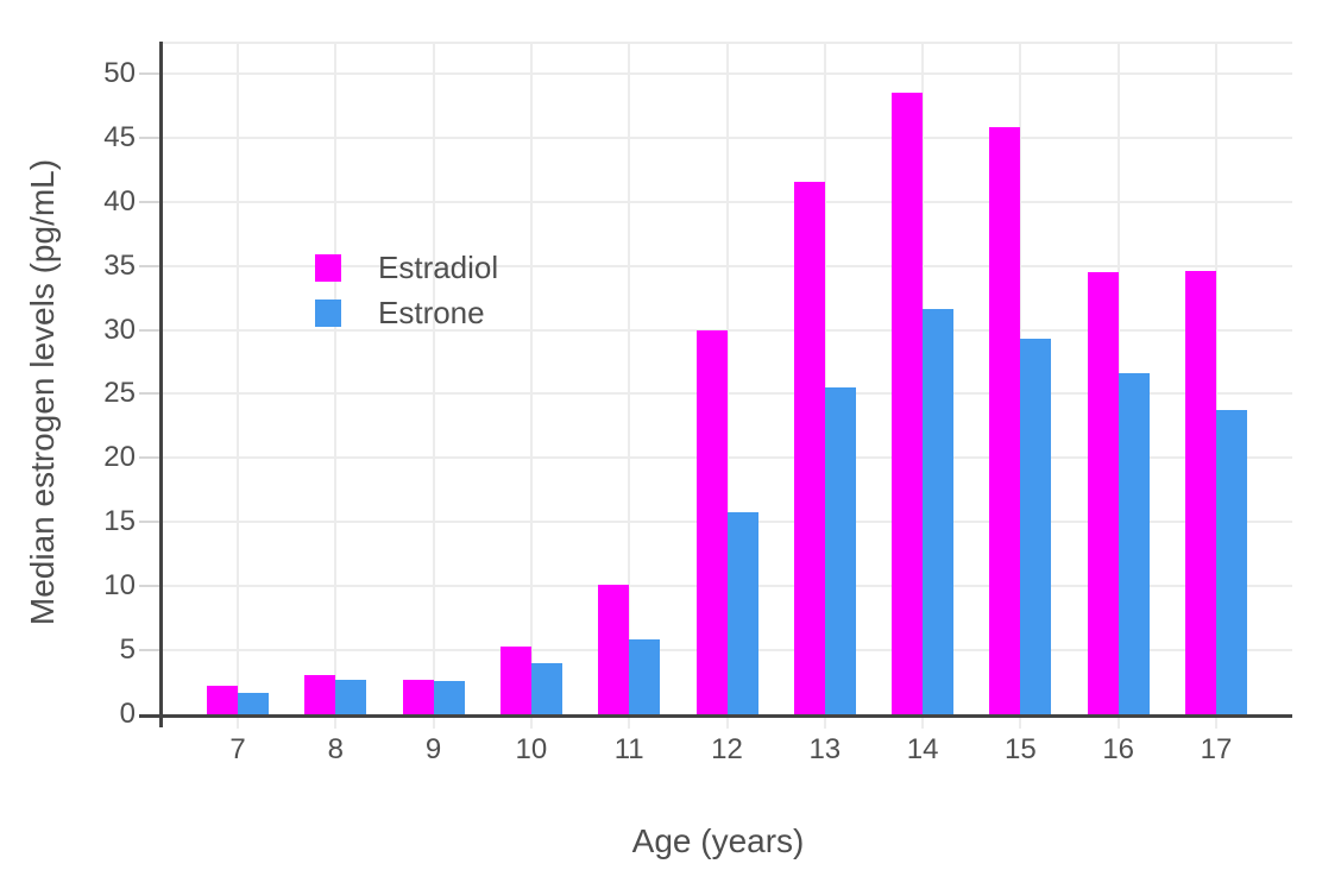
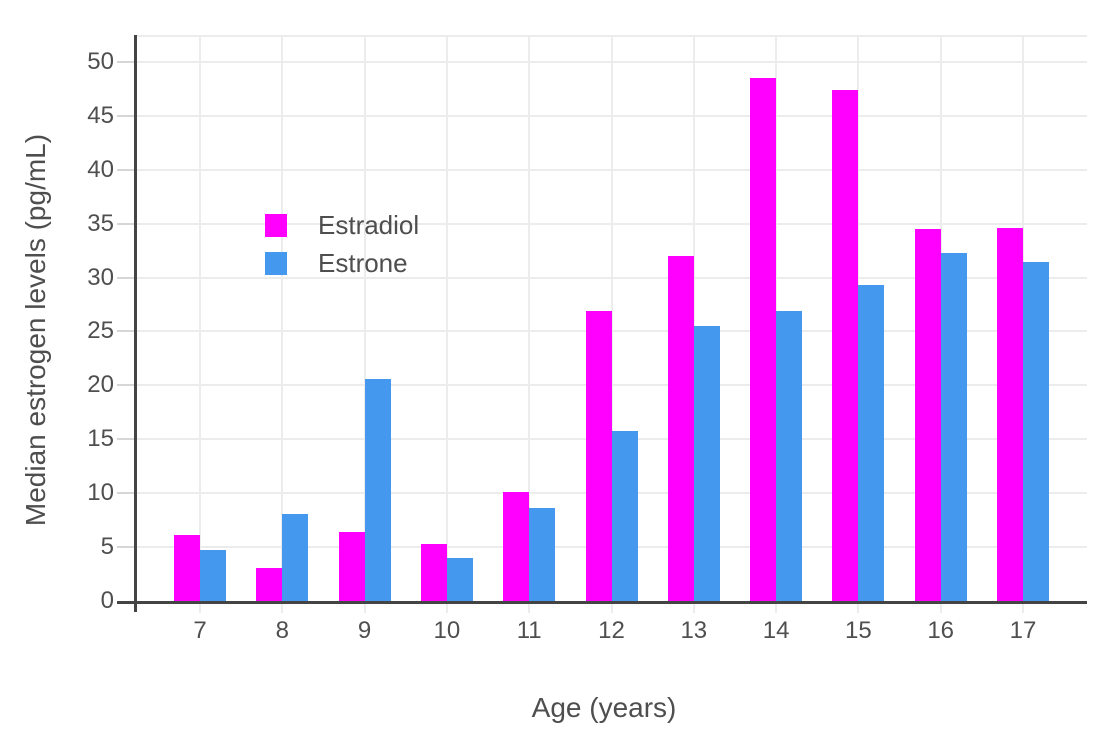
Estradiol/7: 2.2 -> 6.1
Estrone/7: 1.7 -> 4.7
Estrone/8: 2.7 -> 8.1
Estradiol/9: 2.7 -> 6.4
Estrone/9: 2.6 -> 20.6
Estrone/11: 5.8 -> 8.6
Estradiol/12: 30.0 -> 26.9
Estradiol/13: 41.6 -> 32.0
Estrone/14: 31.6 -> 26.9
Estradiol/15: 45.8 -> 47.4
Estrone/16: 26.6 -> 32.3
Estrone/17: 23.7 -> 31.4
